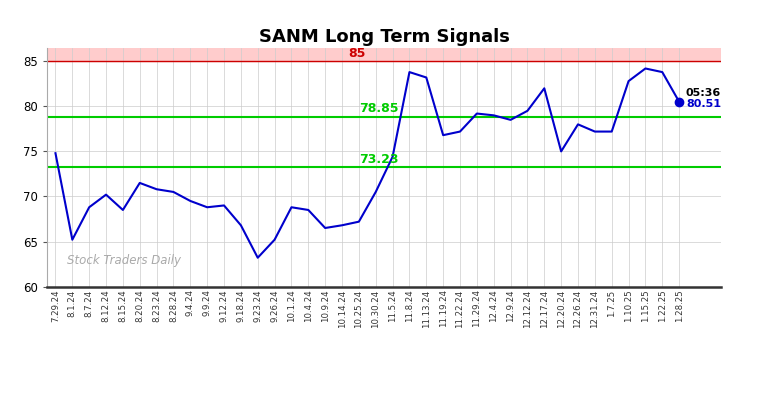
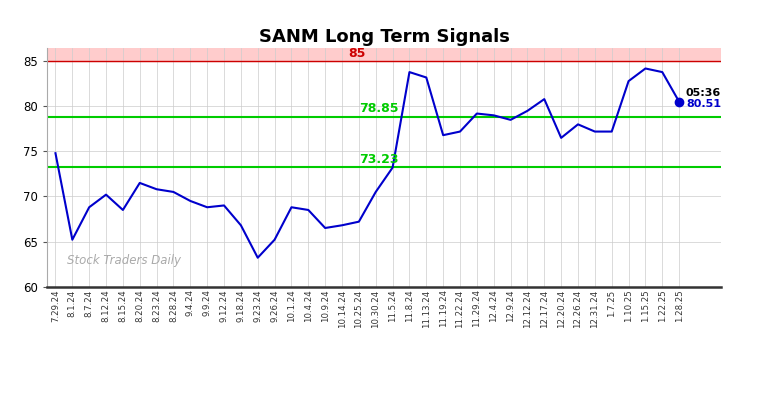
11.5.24: 74.4 -> 73.2
12.17.24: 82.0 -> 80.8
12.20.24: 75.0 -> 76.5
